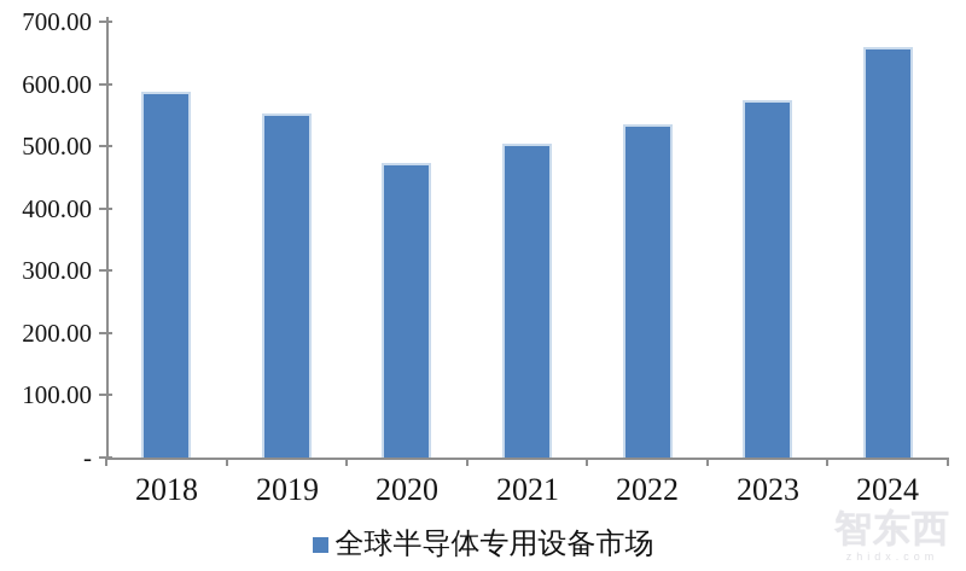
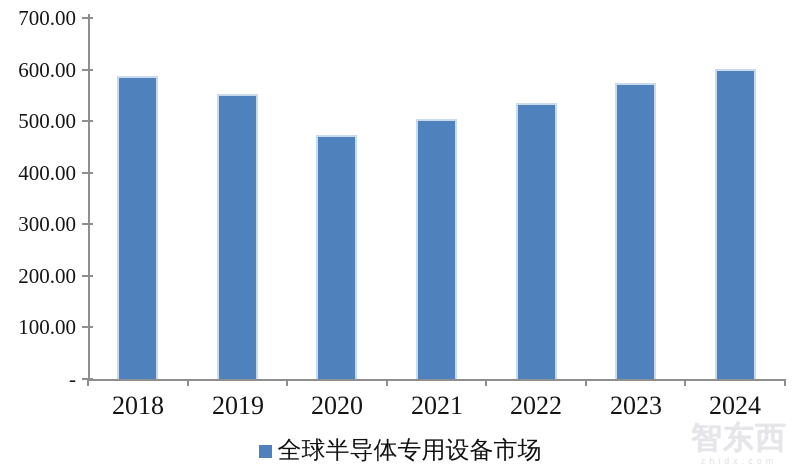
2024: 660 -> 600
